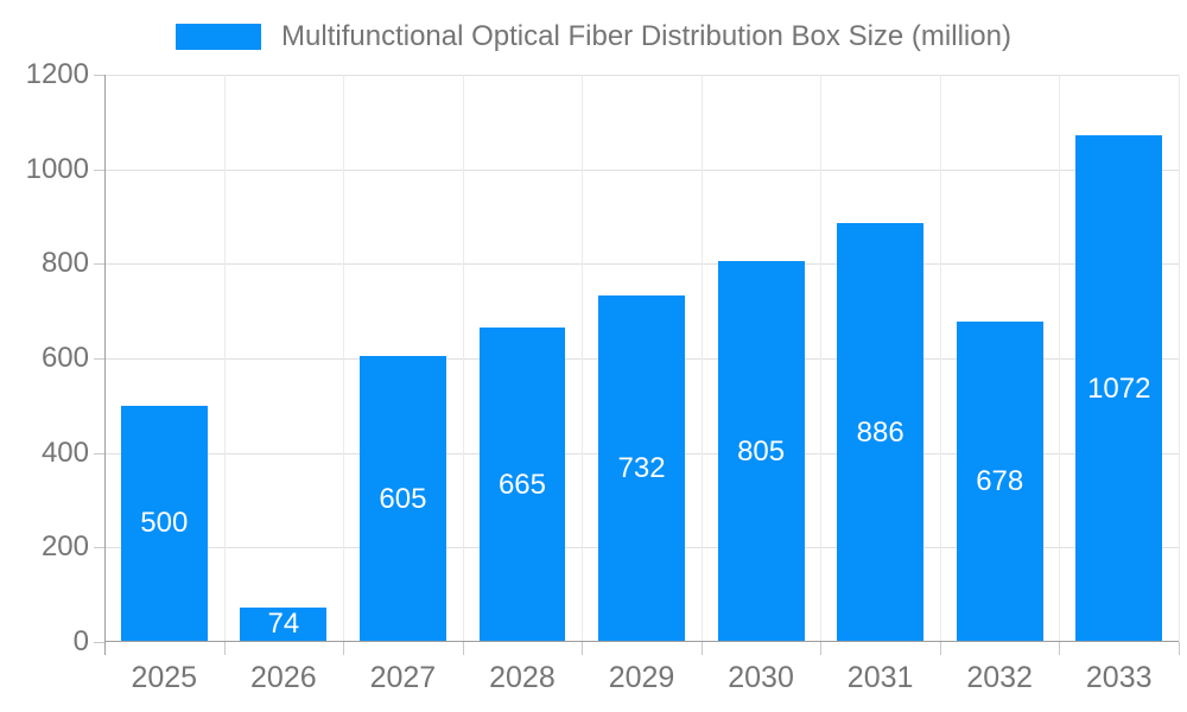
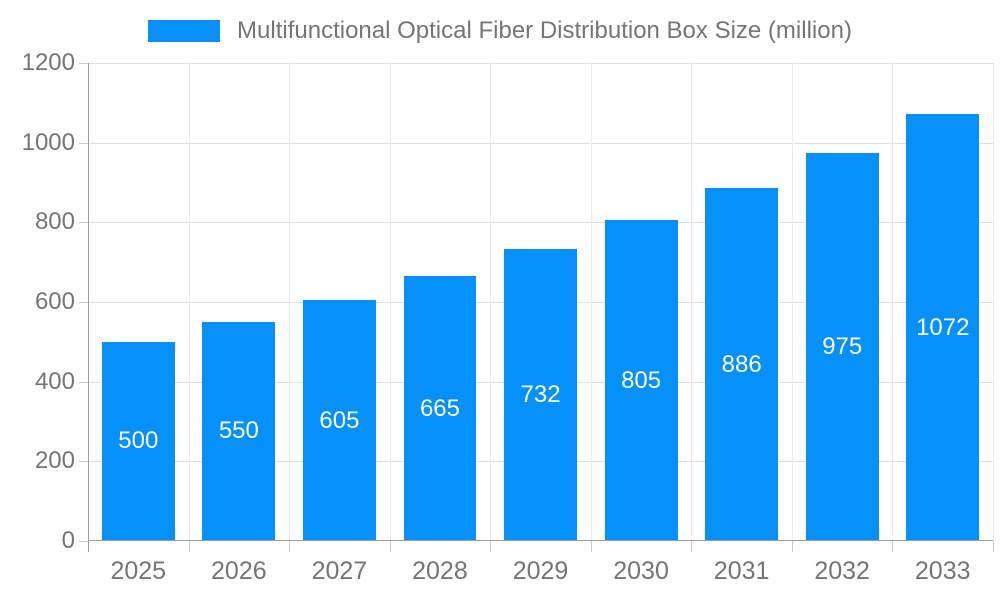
2026: 74 -> 550
2032: 678 -> 975
